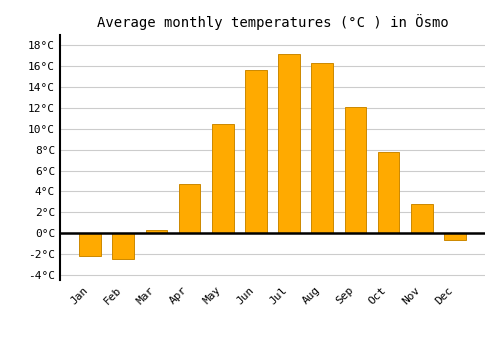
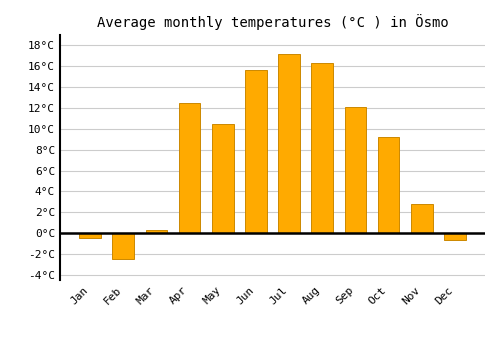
Jan: -2.2°C -> -0.5°C
Apr: 4.7°C -> 12.5°C
Oct: 7.8°C -> 9.2°C
